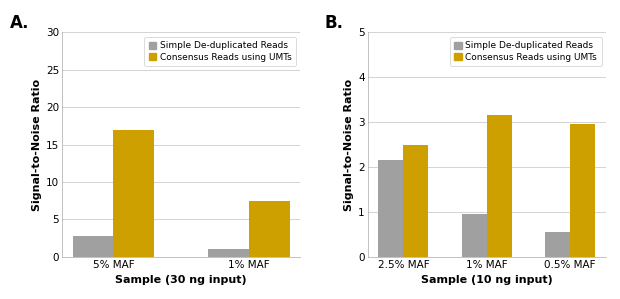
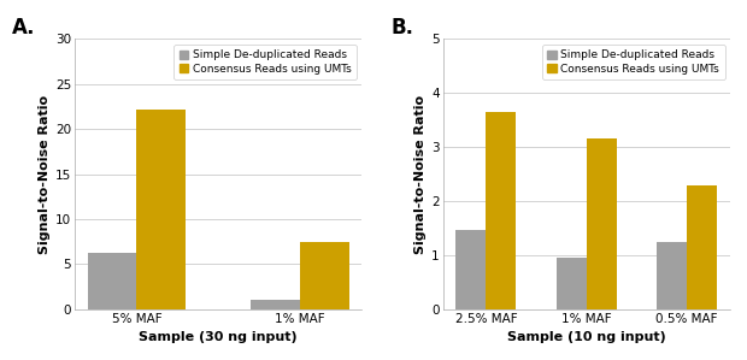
Simple De-duplicated Reads/5% MAF: 2.8 -> 6.3
Consensus Reads using UMTs/5% MAF: 17.0 -> 22.2
Simple De-duplicated Reads/2.5% MAF: 2.15 -> 1.47
Consensus Reads using UMTs/2.5% MAF: 2.50 -> 3.65
Simple De-duplicated Reads/0.5% MAF: 0.55 -> 1.25
Consensus Reads using UMTs/0.5% MAF: 2.95 -> 2.30
